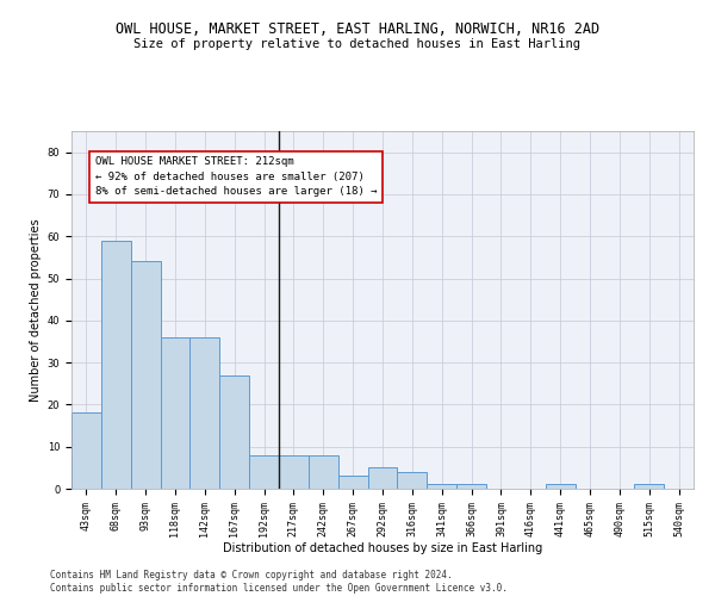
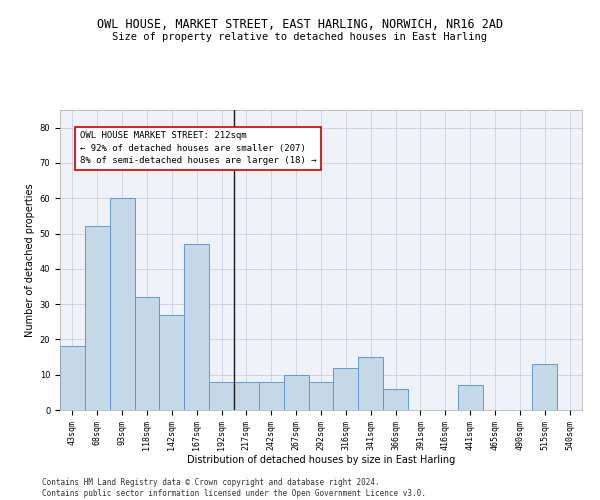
68sqm: 59 -> 52
93sqm: 54 -> 60
118sqm: 36 -> 32
142sqm: 36 -> 27
167sqm: 27 -> 47
267sqm: 3 -> 10
292sqm: 5 -> 8
316sqm: 4 -> 12
341sqm: 1 -> 15
366sqm: 1 -> 6
441sqm: 1 -> 7
515sqm: 1 -> 13
